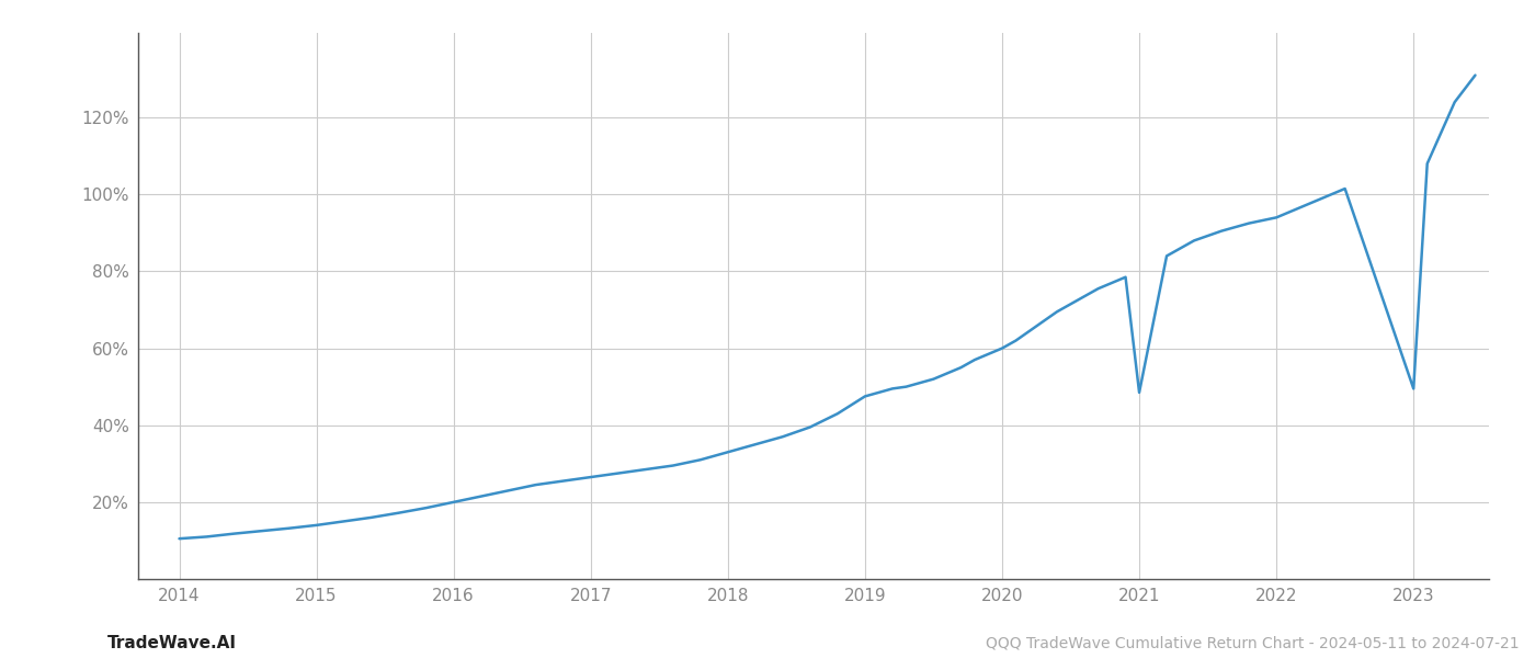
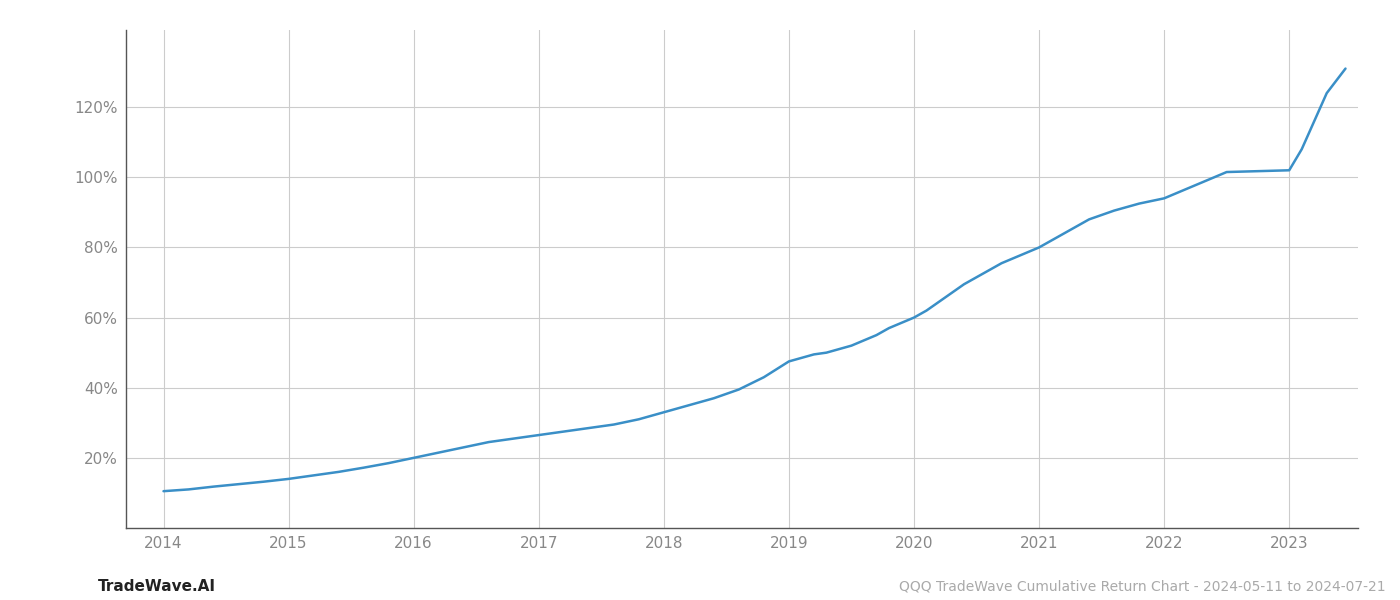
2021: 48.5% -> 80.0%
2023: 49.5% -> 102.0%
